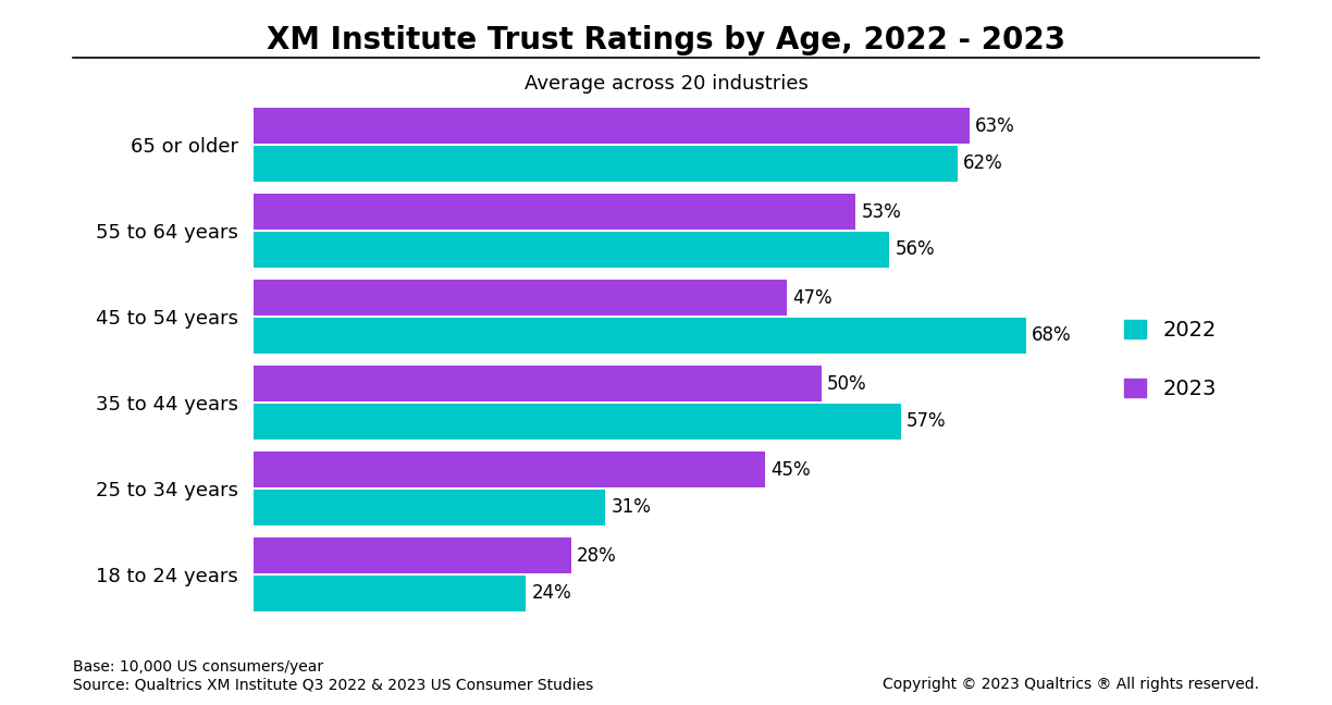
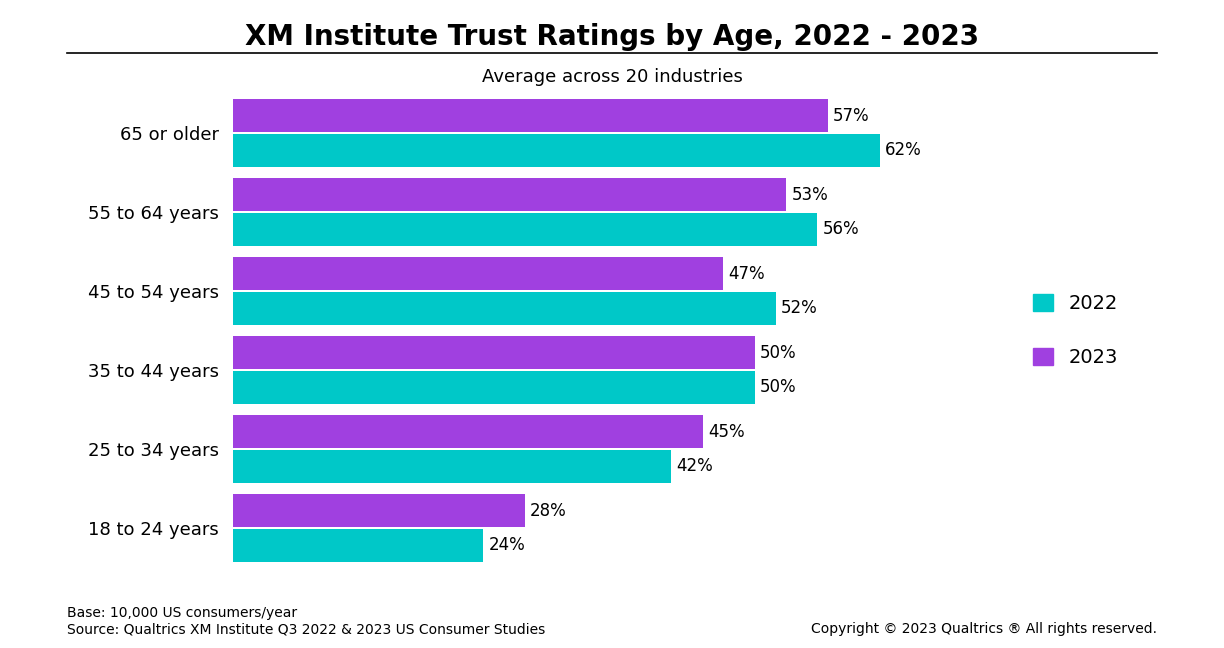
2023/65 or older: 63% -> 57%
2022/45 to 54 years: 68% -> 52%
2022/35 to 44 years: 57% -> 50%
2022/25 to 34 years: 31% -> 42%
